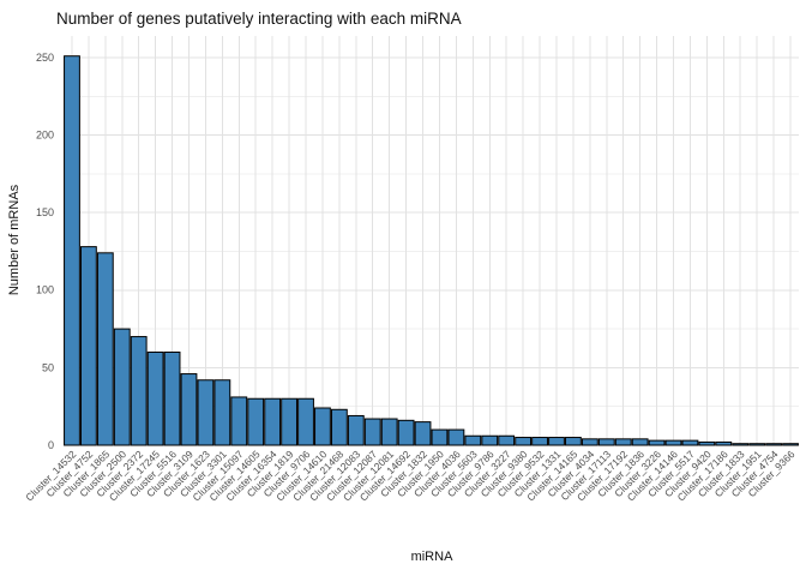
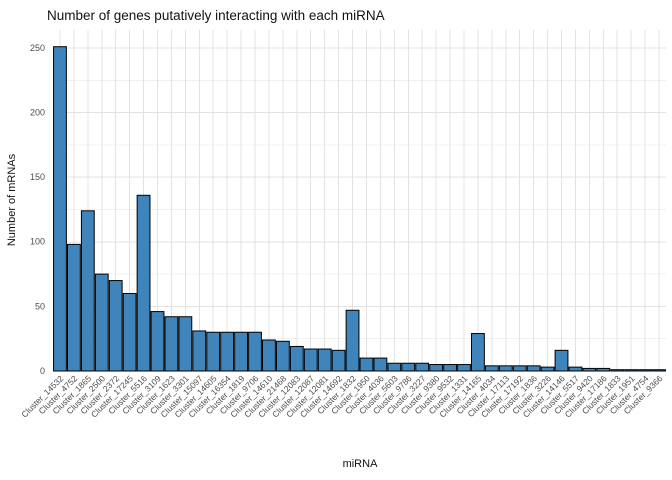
Cluster_4752: 128 -> 98
Cluster_5516: 60 -> 136
Cluster_1832: 15 -> 47
Cluster_14165: 5 -> 29
Cluster_14146: 3 -> 16
